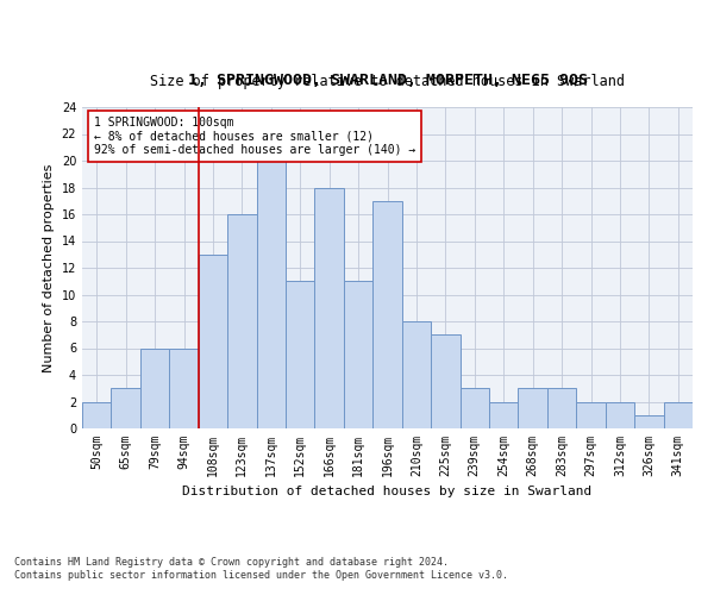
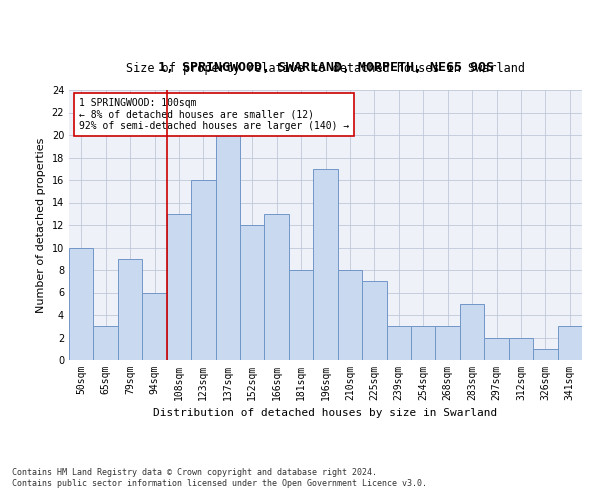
50sqm: 2 -> 10
79sqm: 6 -> 9
152sqm: 11 -> 12
166sqm: 18 -> 13
181sqm: 11 -> 8
254sqm: 2 -> 3
283sqm: 3 -> 5
341sqm: 2 -> 3
